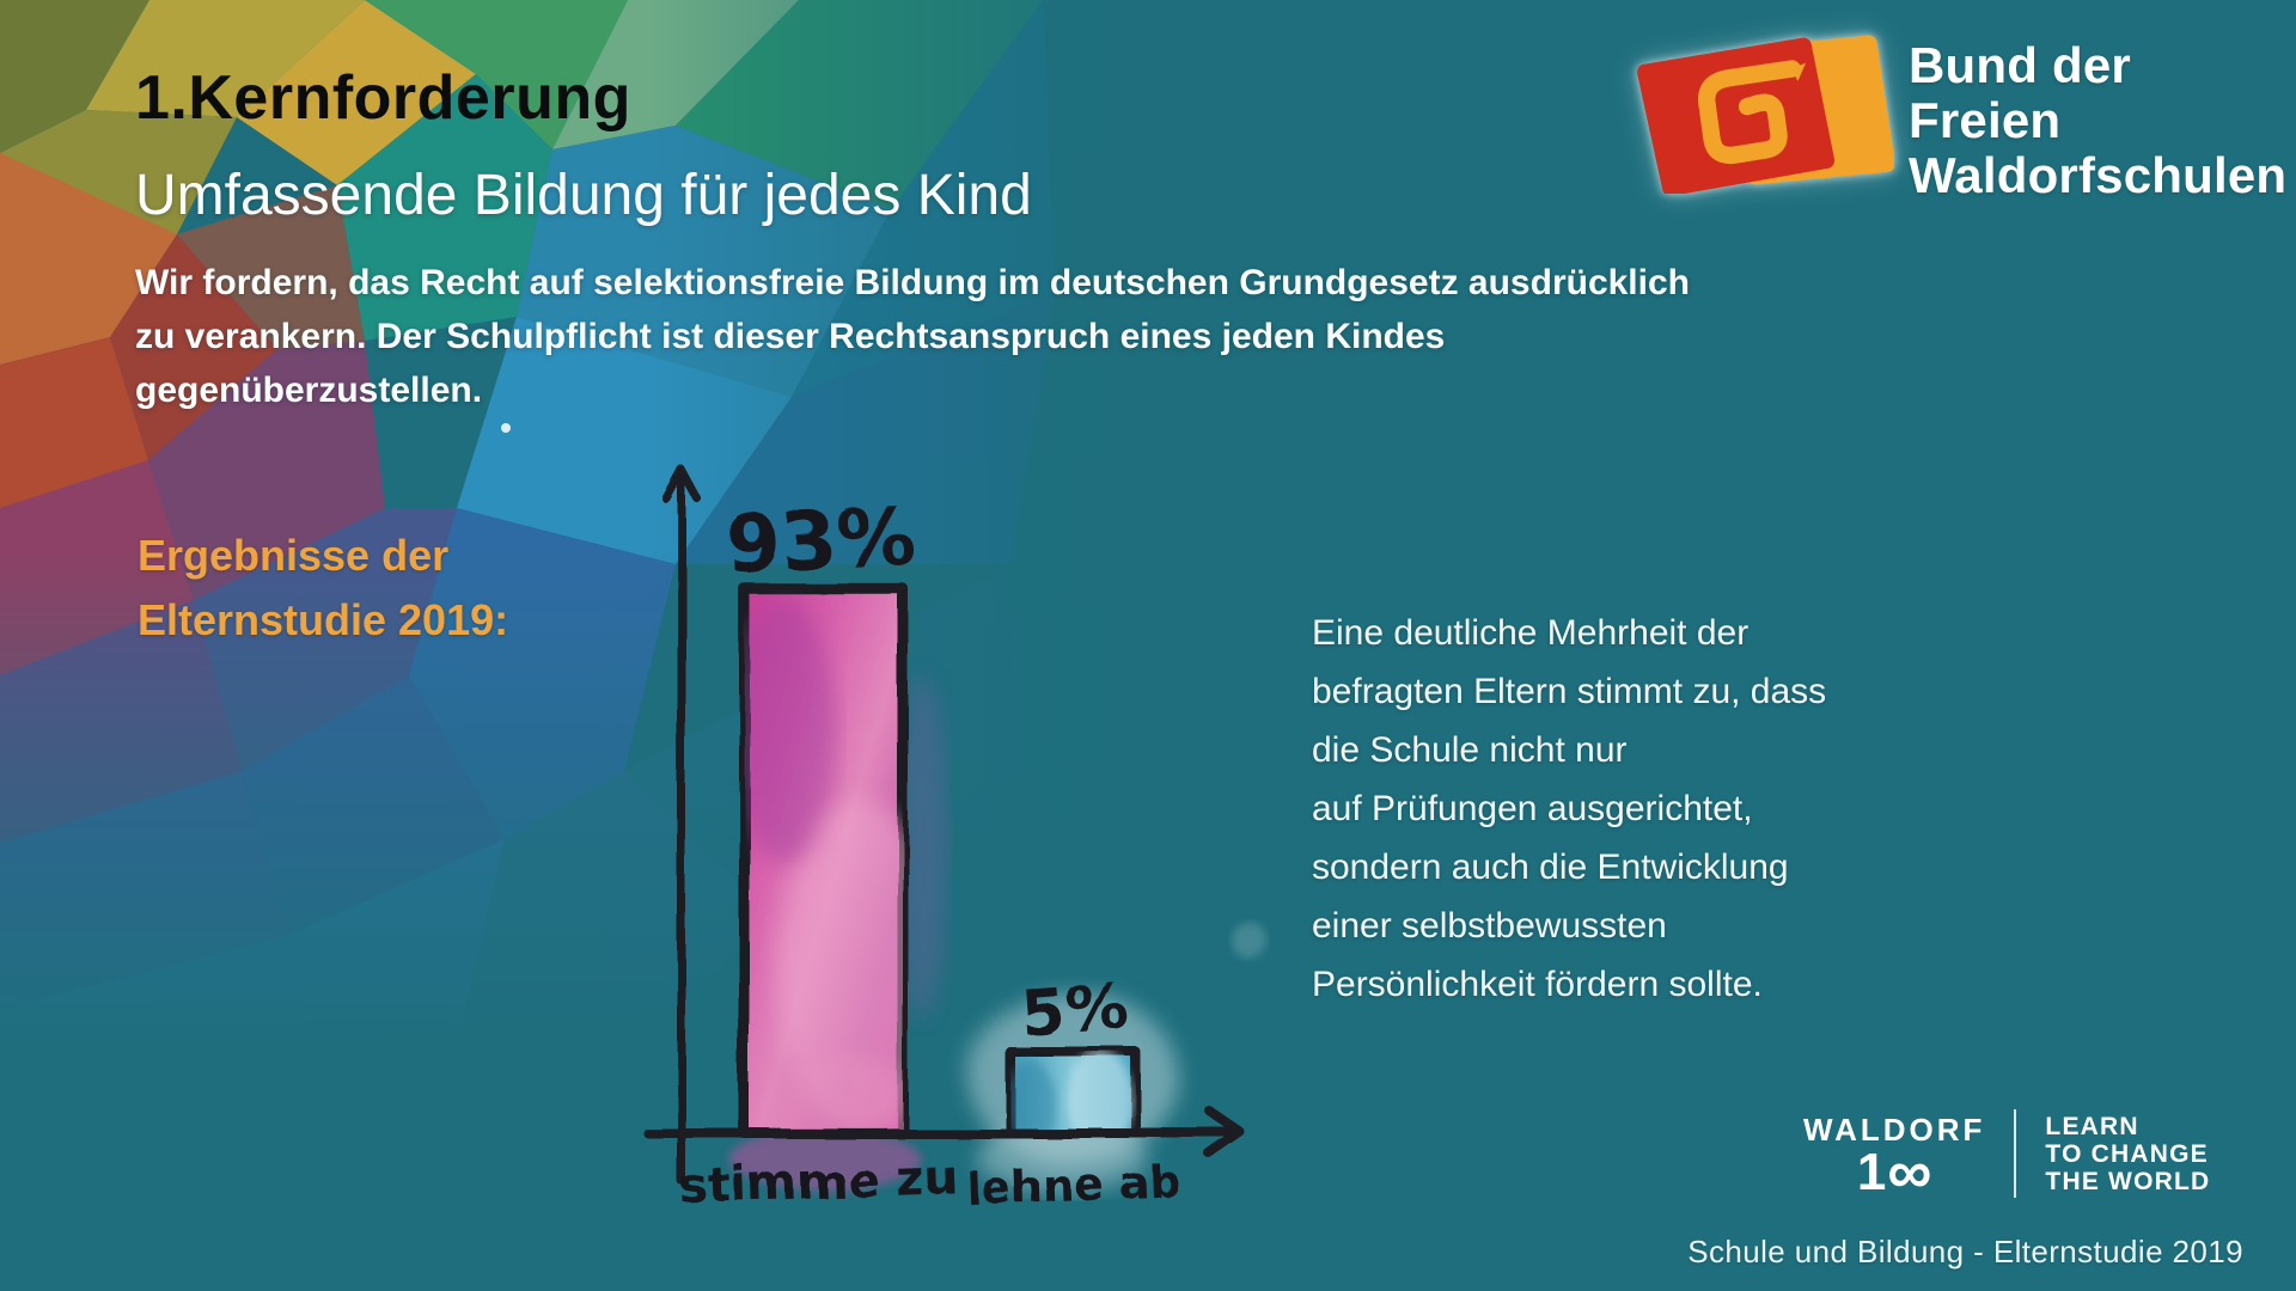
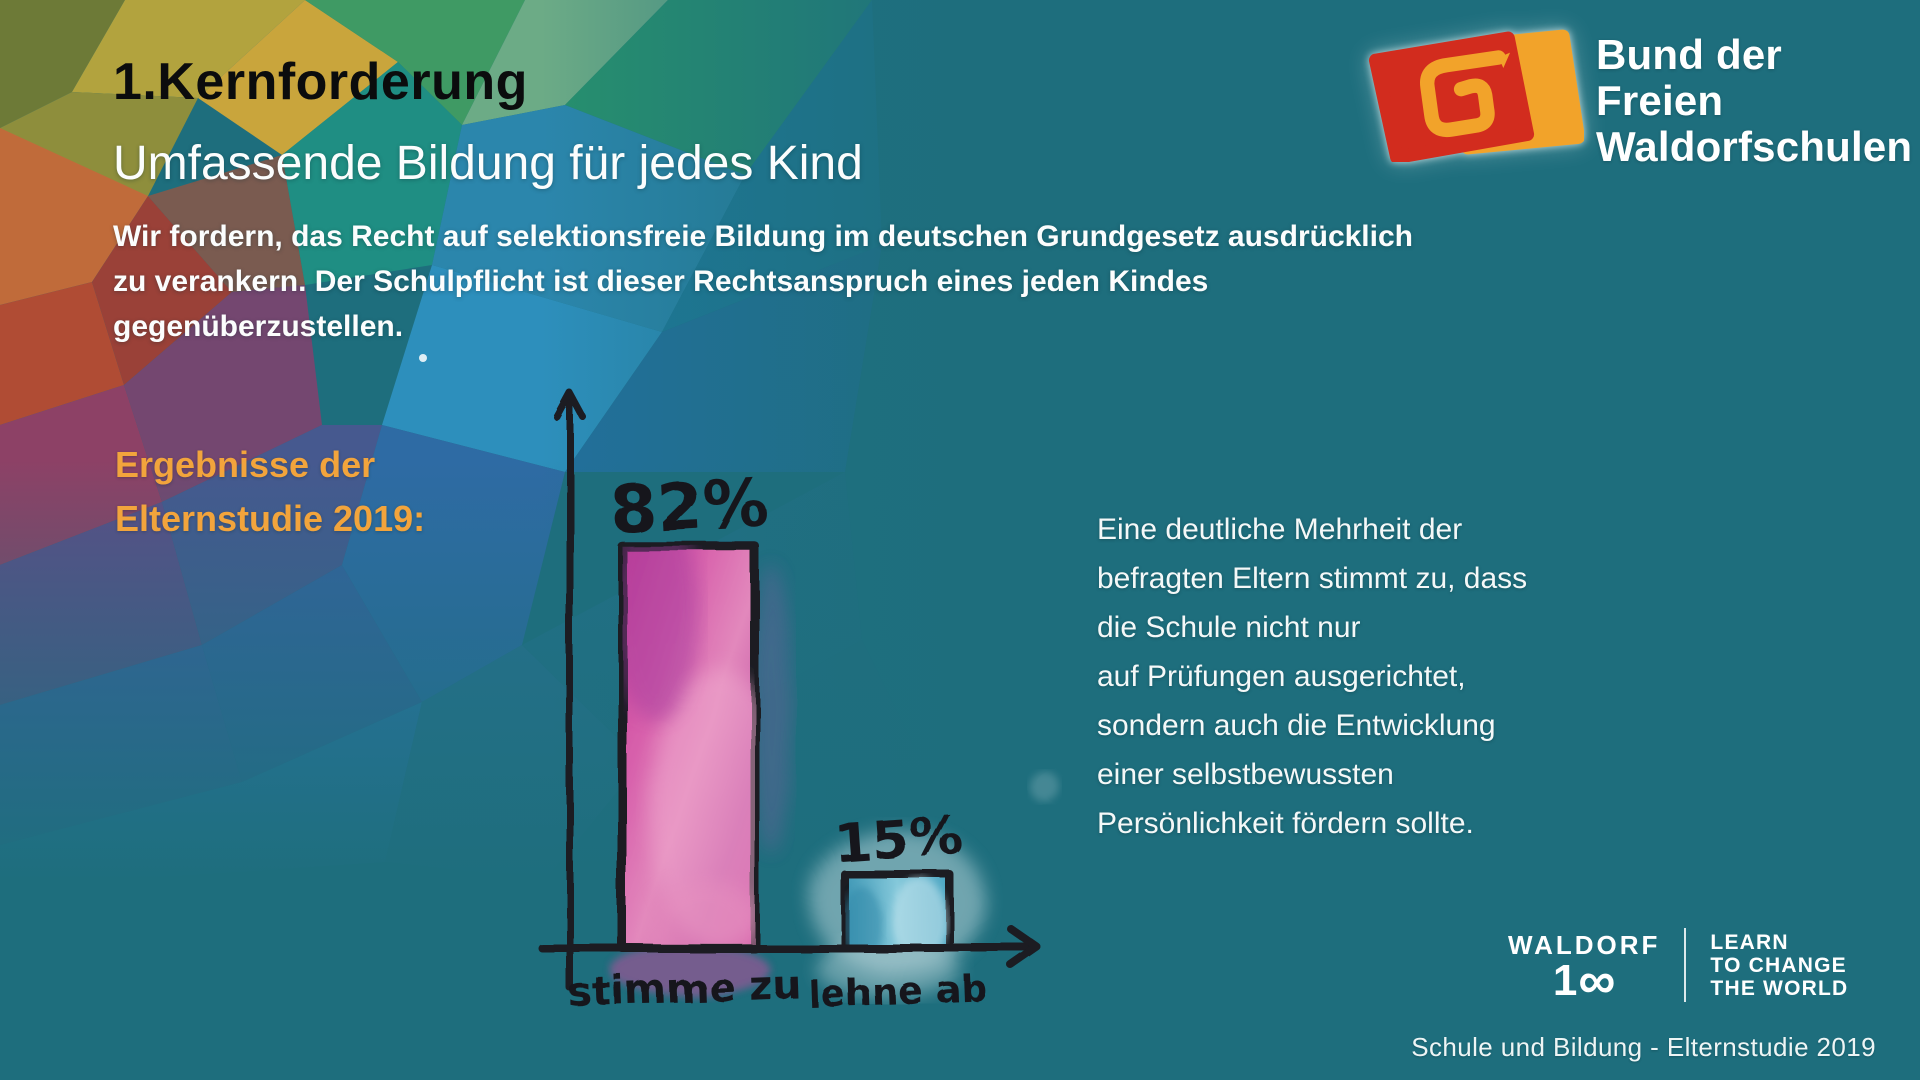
stimme zu: 93% -> 82%
lehne ab: 5% -> 15%
